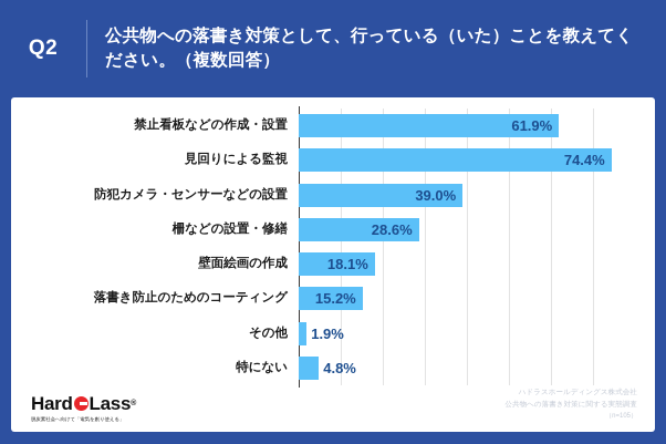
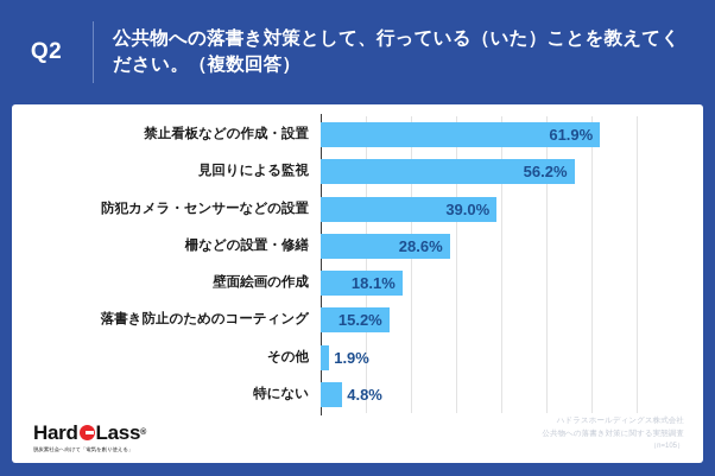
見回りによる監視: 74.4% -> 56.2%
